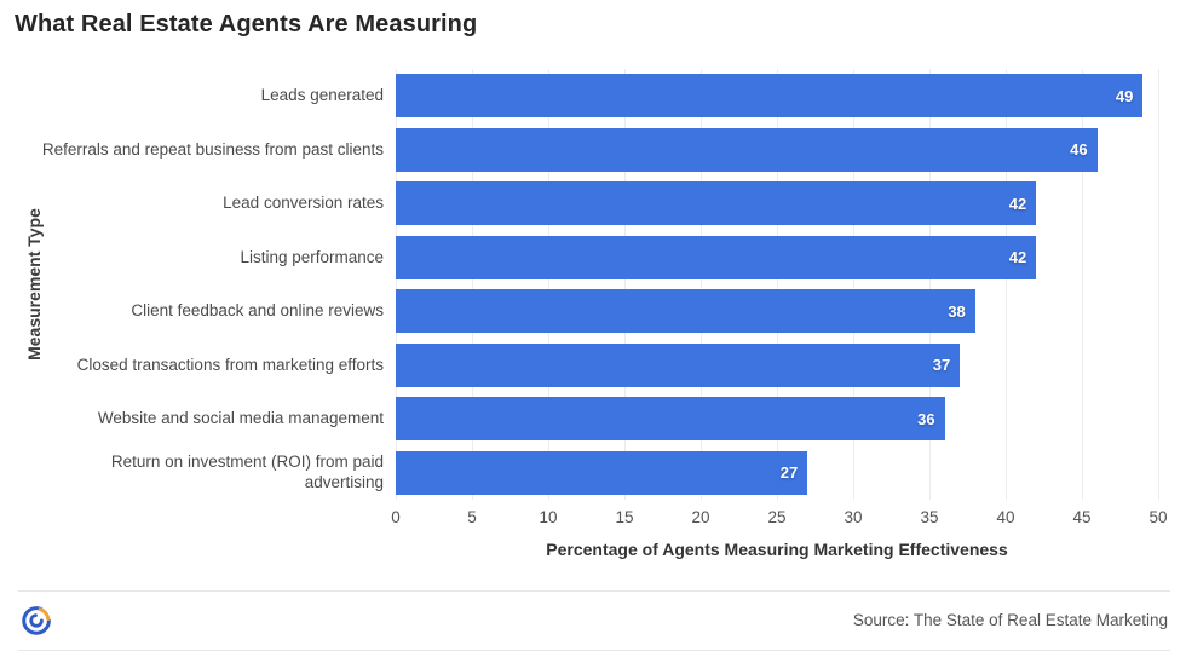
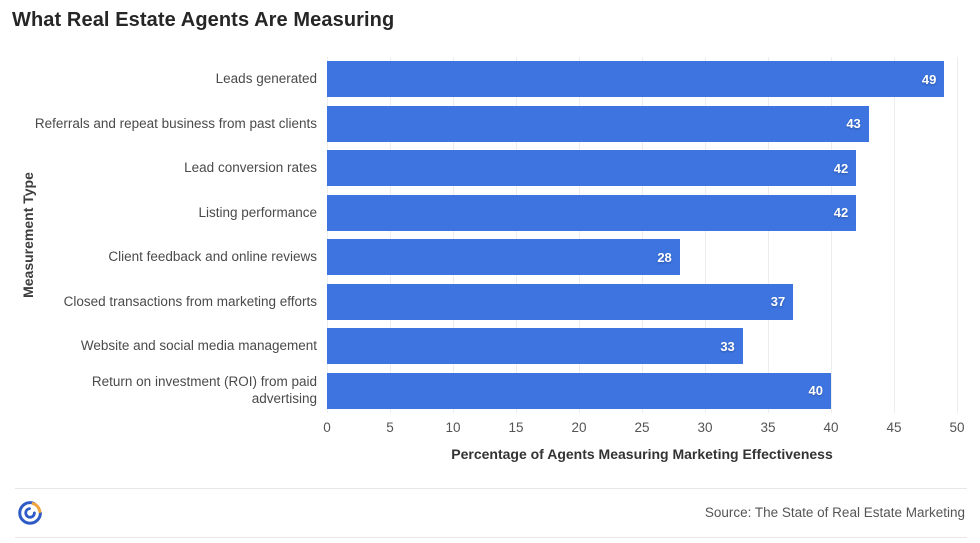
Referrals and repeat business from past clients: 46 -> 43
Client feedback and online reviews: 38 -> 28
Website and social media management: 36 -> 33
Return on investment (ROI) from paid advertising: 27 -> 40
